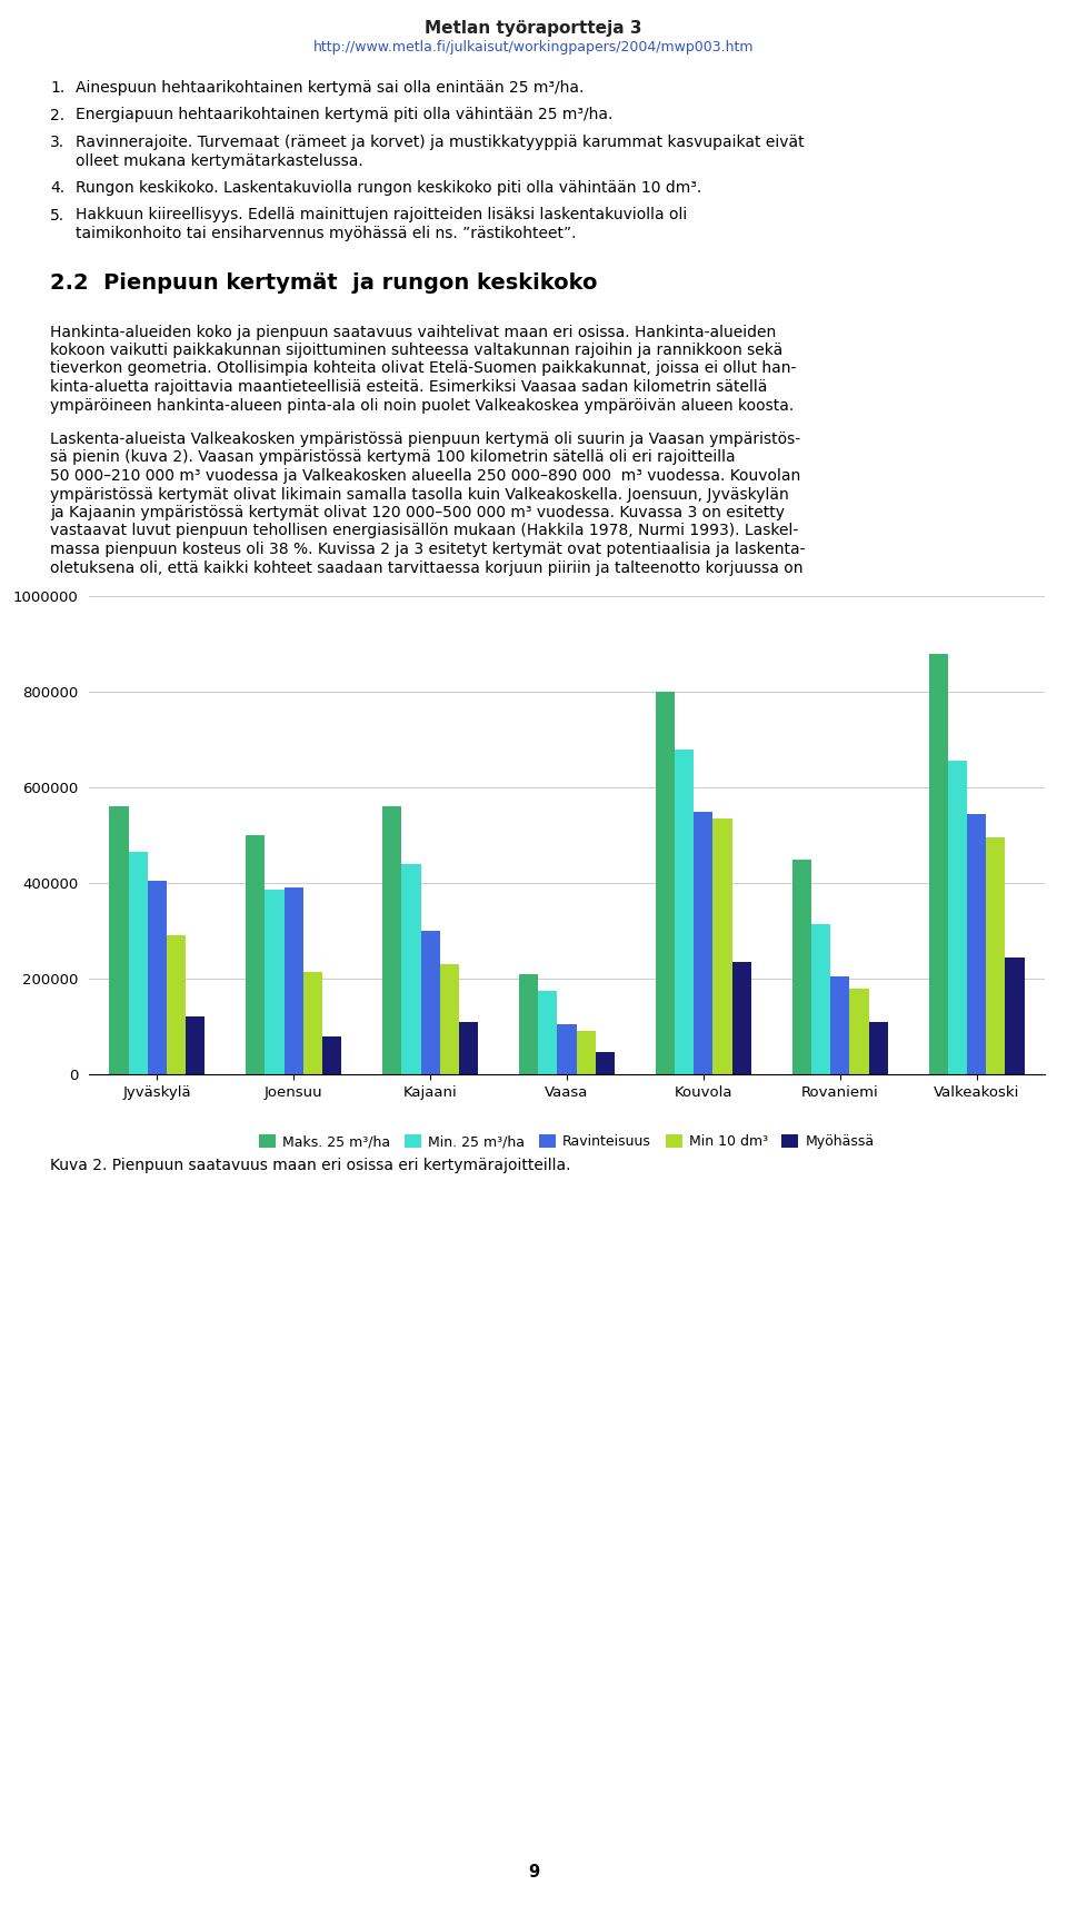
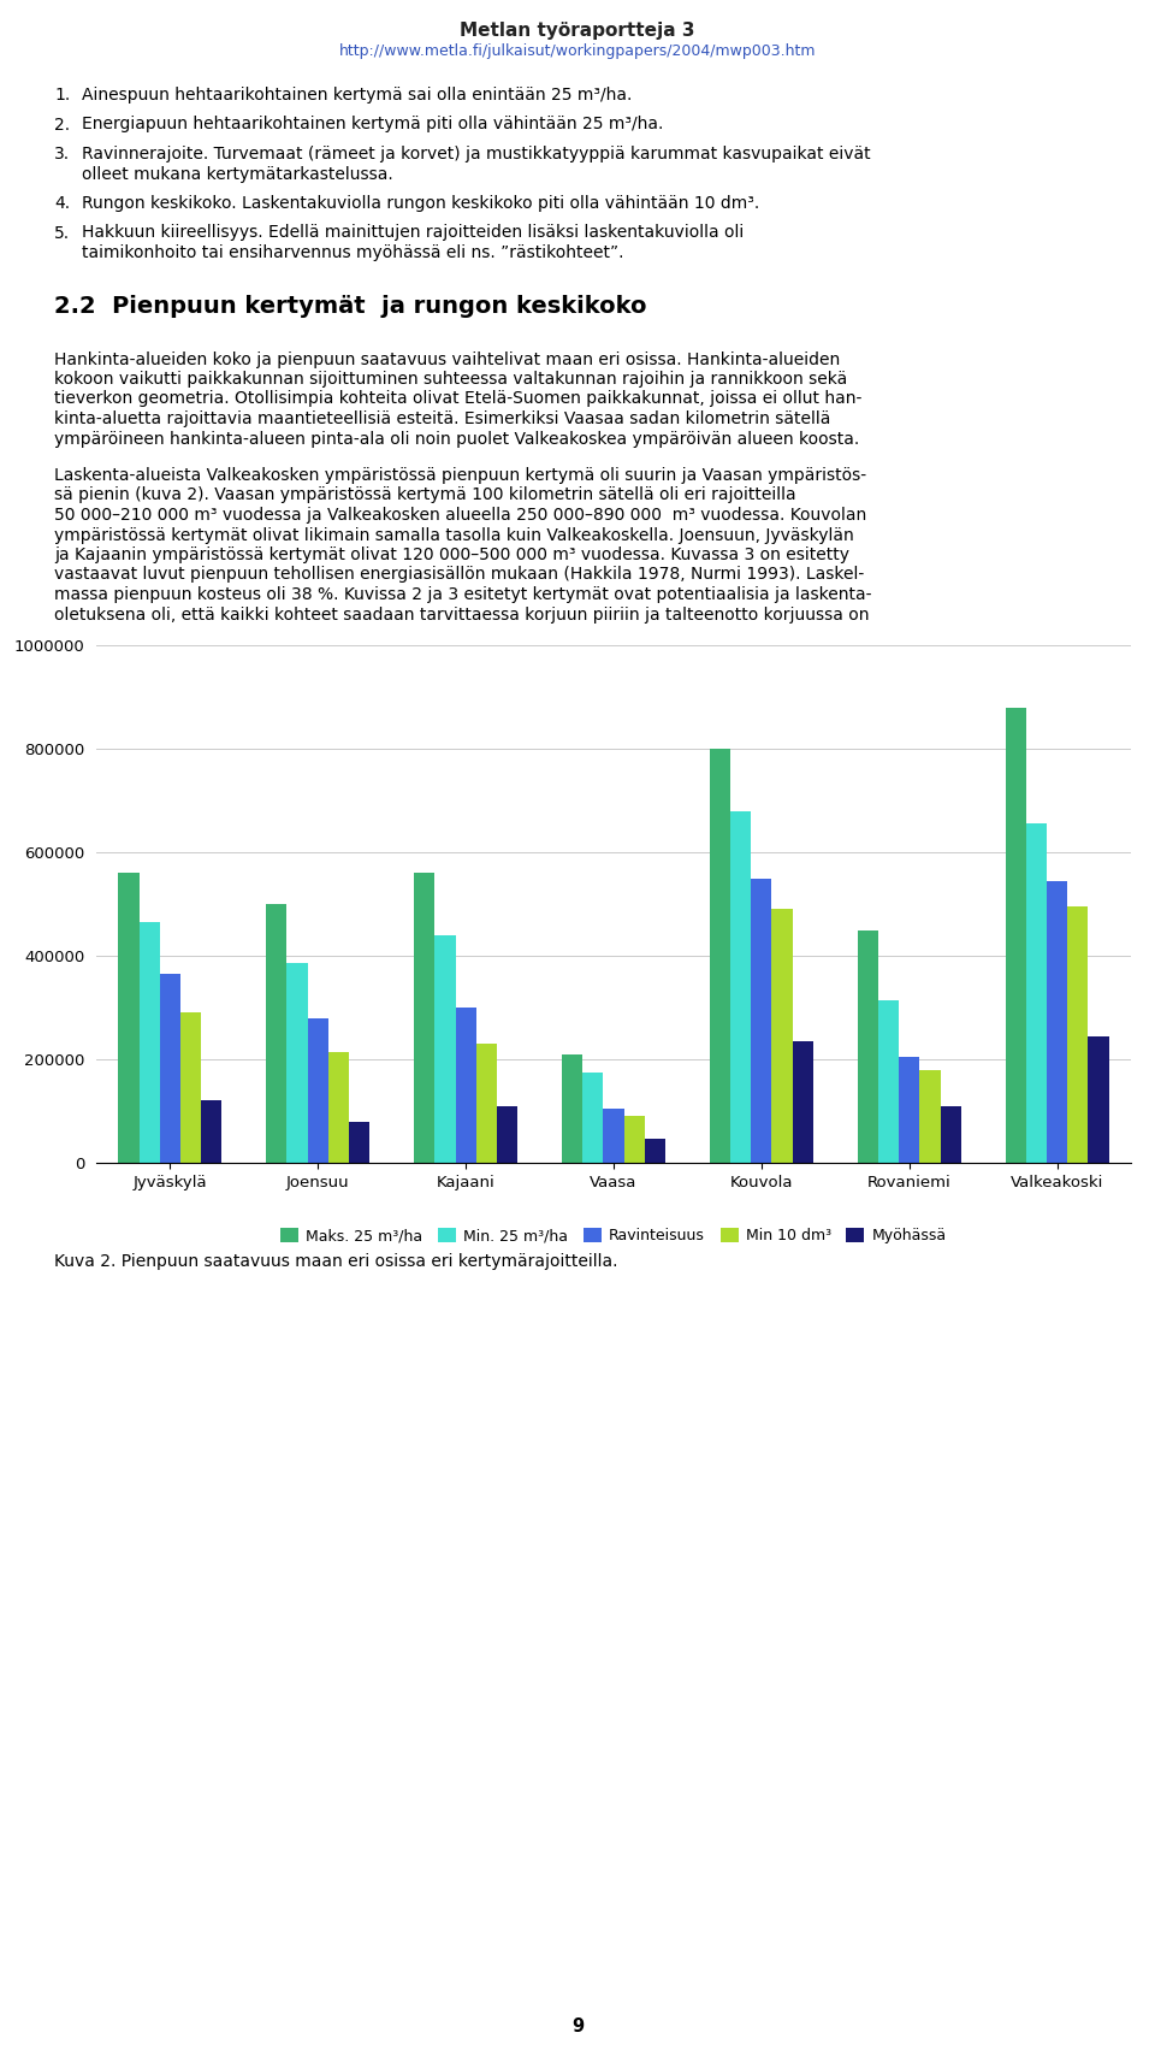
Ravinteisuus/Jyväskylä: 405000 -> 365000
Ravinteisuus/Joensuu: 390000 -> 280000
Min 10 dm³/Kouvola: 535000 -> 490000
